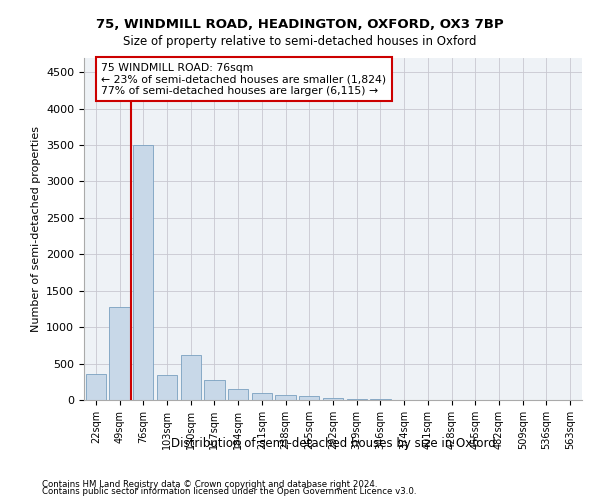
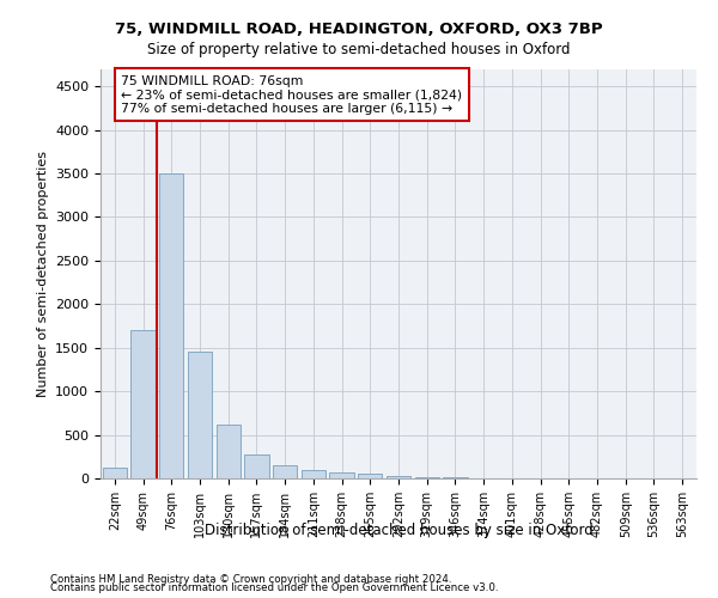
22sqm: 360 -> 120
49sqm: 1280 -> 1700
103sqm: 340 -> 1450
